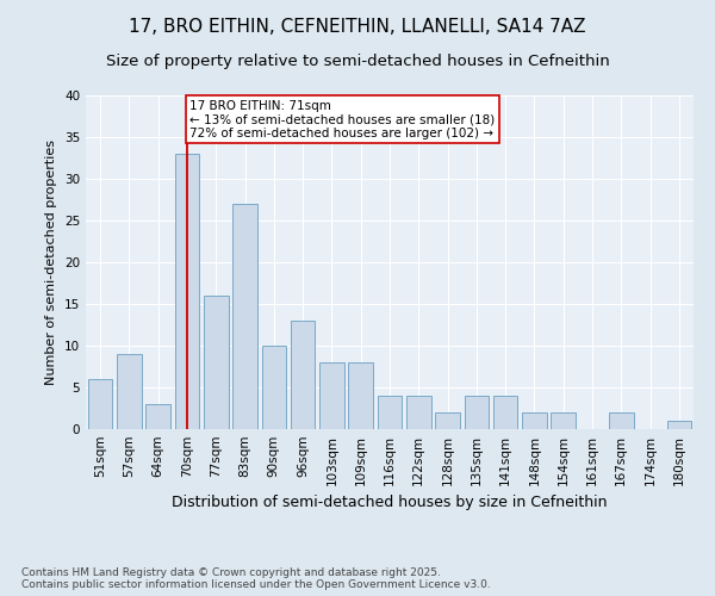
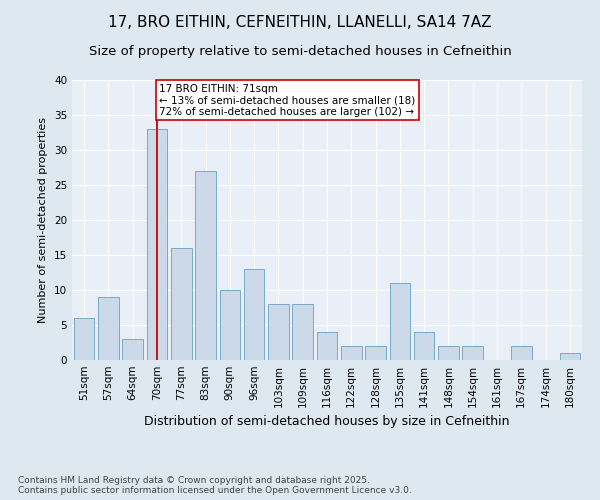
122sqm: 4 -> 2
135sqm: 4 -> 11
